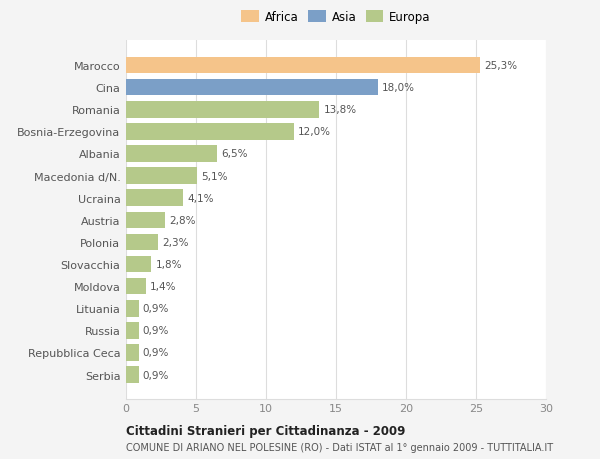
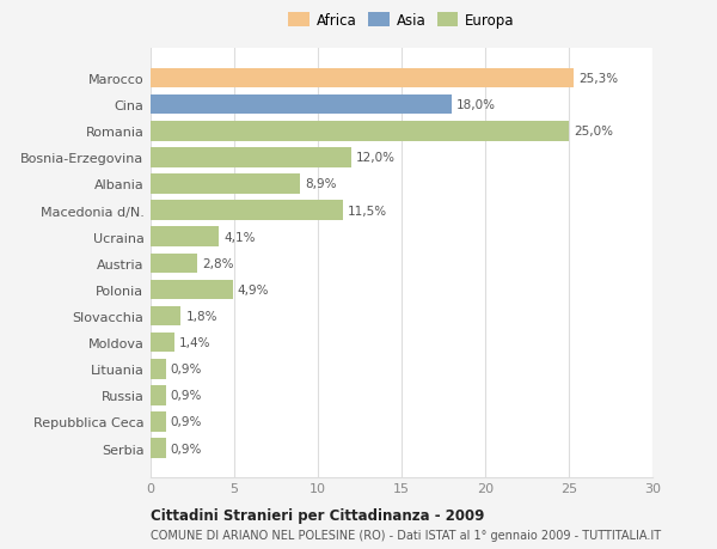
Romania: 13,8% -> 25,0%
Albania: 6,5% -> 8,9%
Macedonia d/N.: 5,1% -> 11,5%
Polonia: 2,3% -> 4,9%
